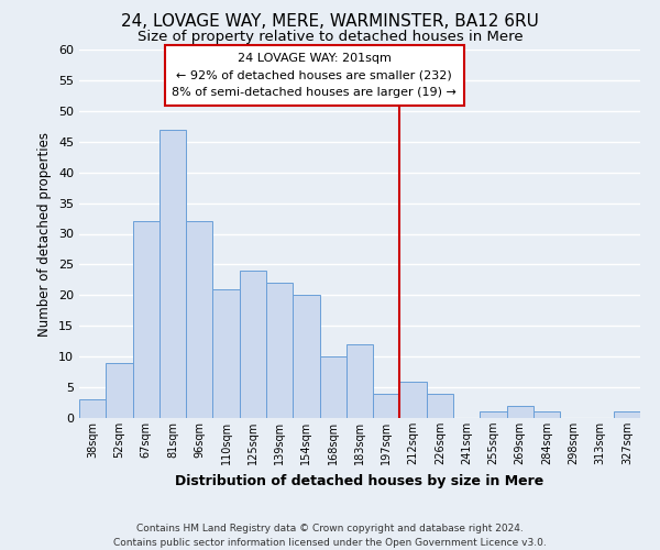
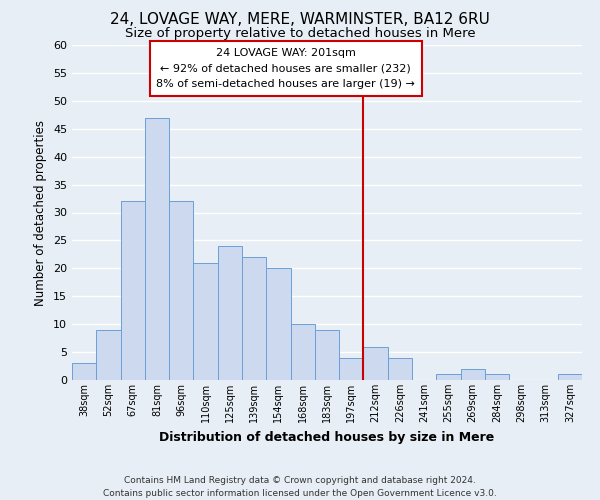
183sqm: 12 -> 9
